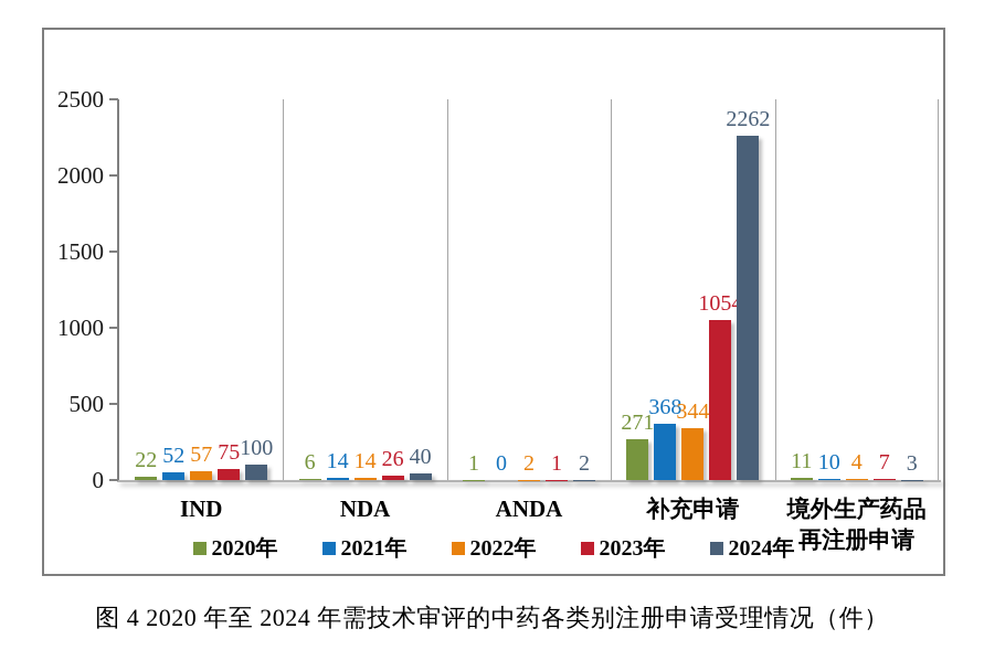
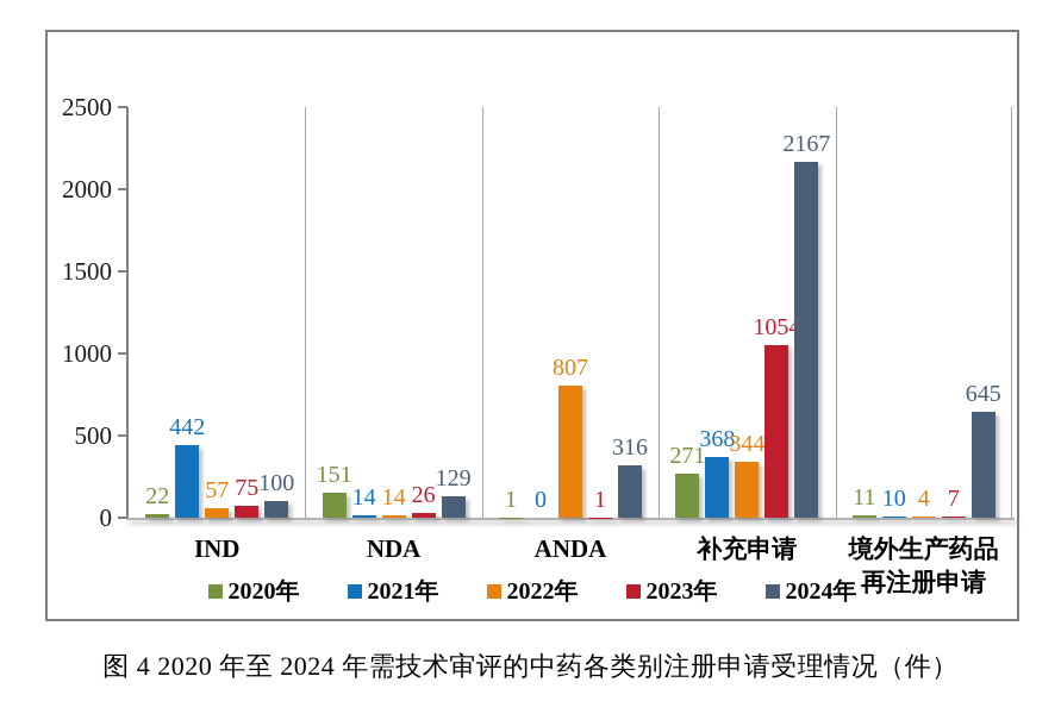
2021年/IND: 52 -> 442
2020年/NDA: 6 -> 151
2024年/NDA: 40 -> 129
2022年/ANDA: 2 -> 807
2024年/ANDA: 2 -> 316
2024年/补充申请: 2262 -> 2167
2024年/境外生产药品 再注册申请: 3 -> 645
